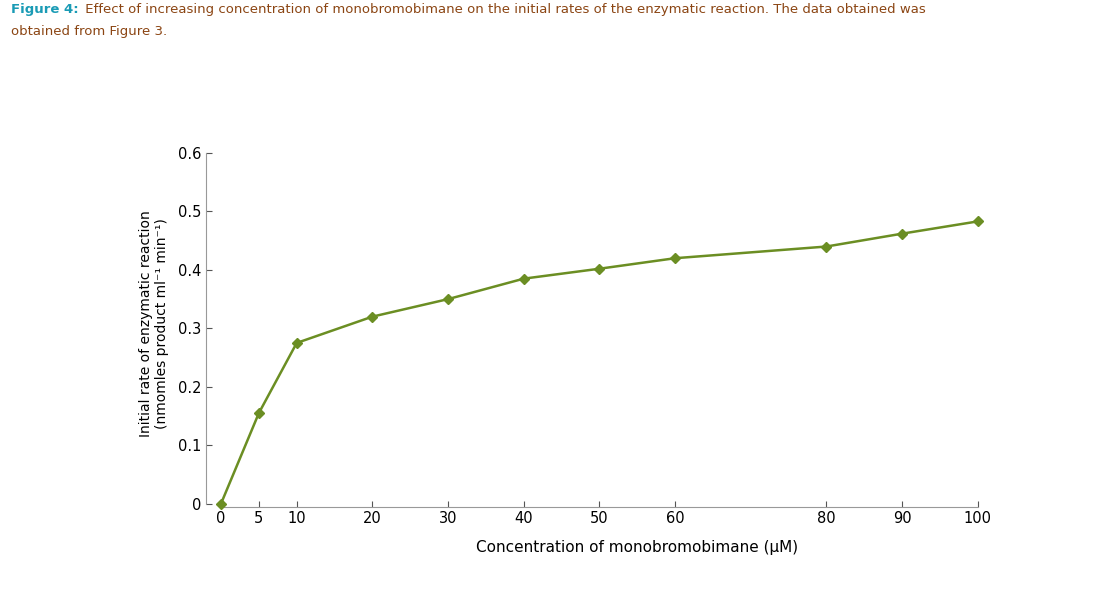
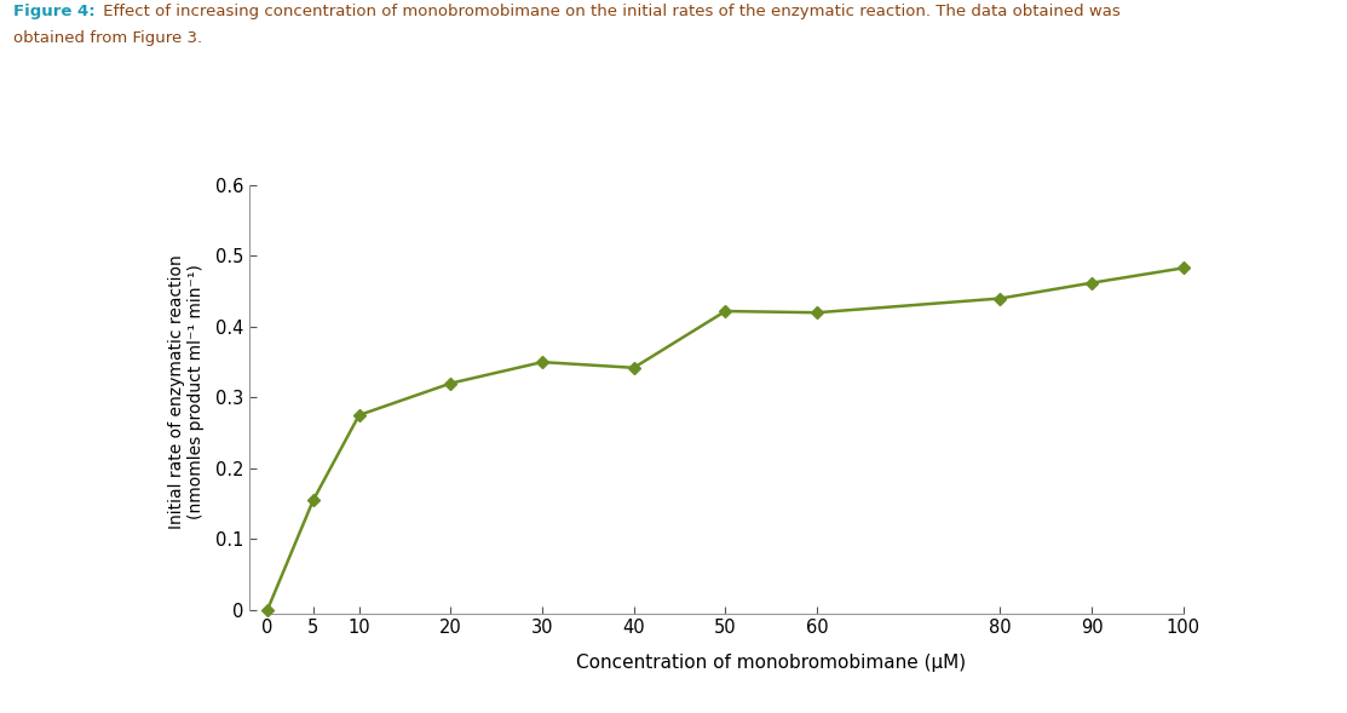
40: 0.385 -> 0.342
50: 0.402 -> 0.422
